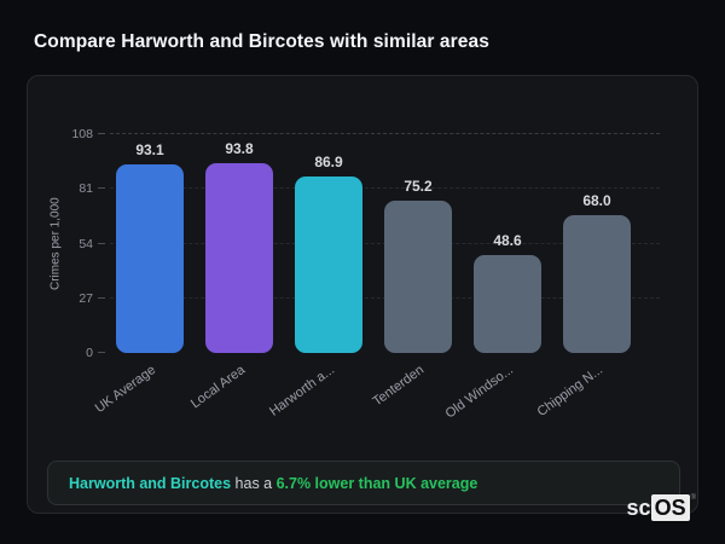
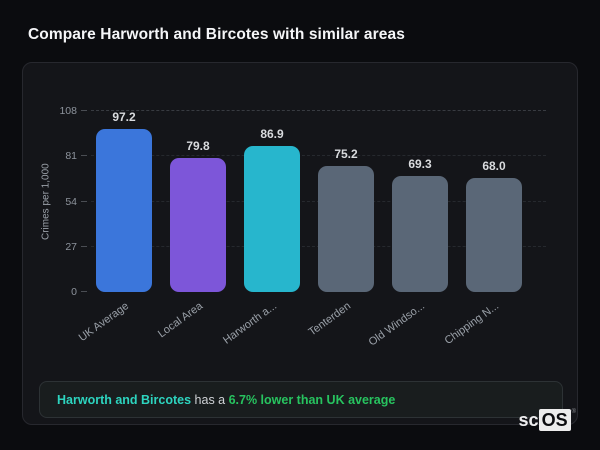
UK Average: 93.1 -> 97.2
Local Area: 93.8 -> 79.8
Old Windso...: 48.6 -> 69.3
